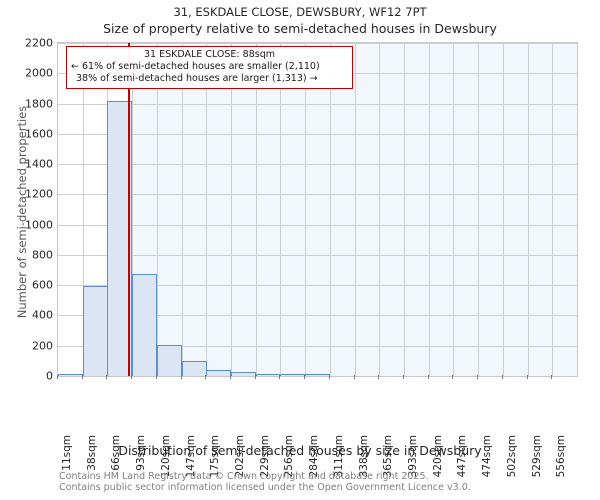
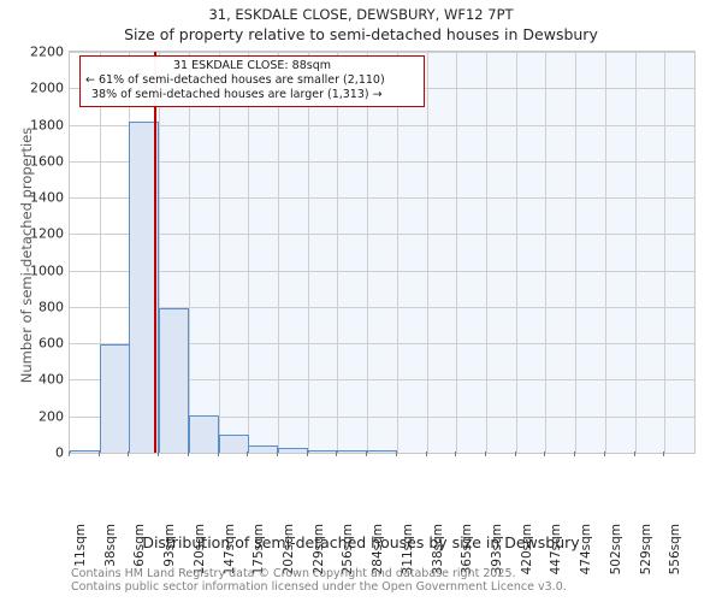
93sqm: 670 -> 790
